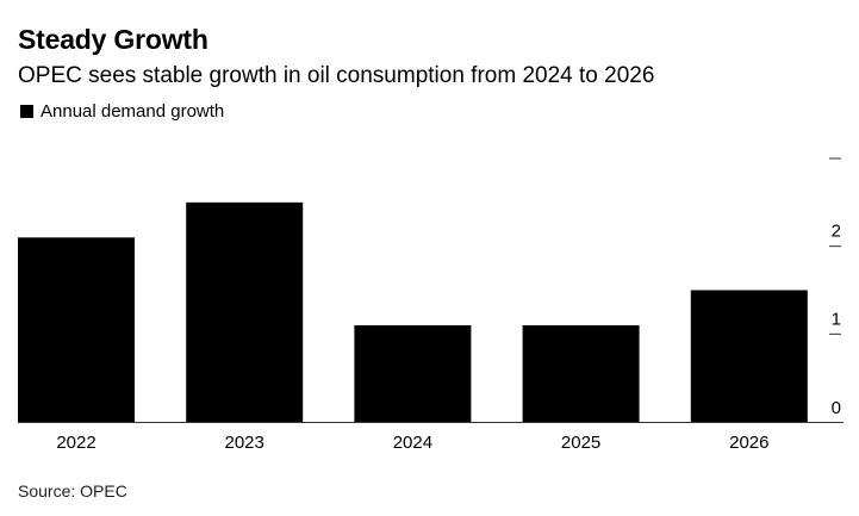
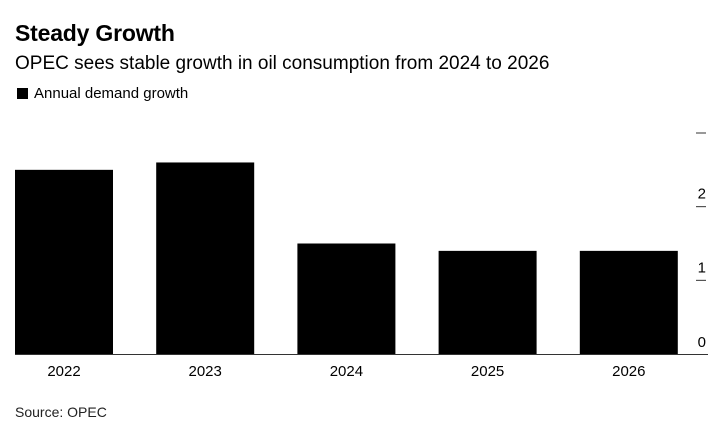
2022: 2.1 -> 2.5
2023: 2.5 -> 2.6
2024: 1.1 -> 1.5
2025: 1.1 -> 1.4
2026: 1.5 -> 1.4
